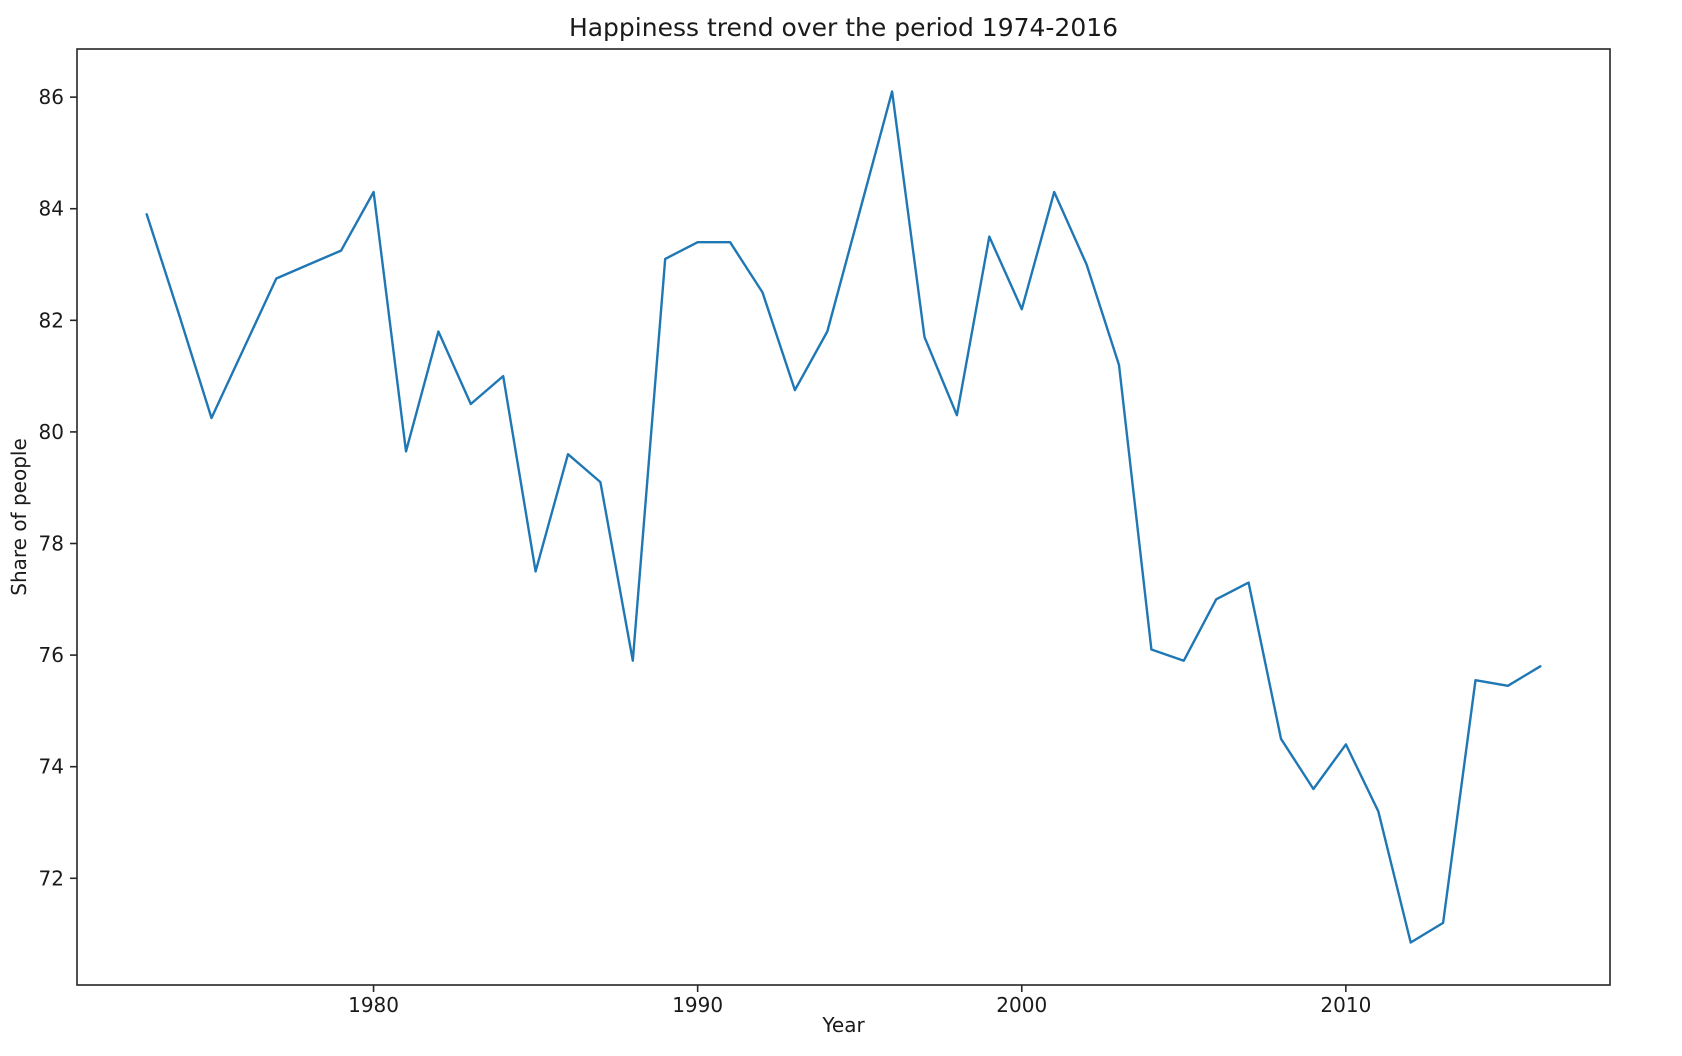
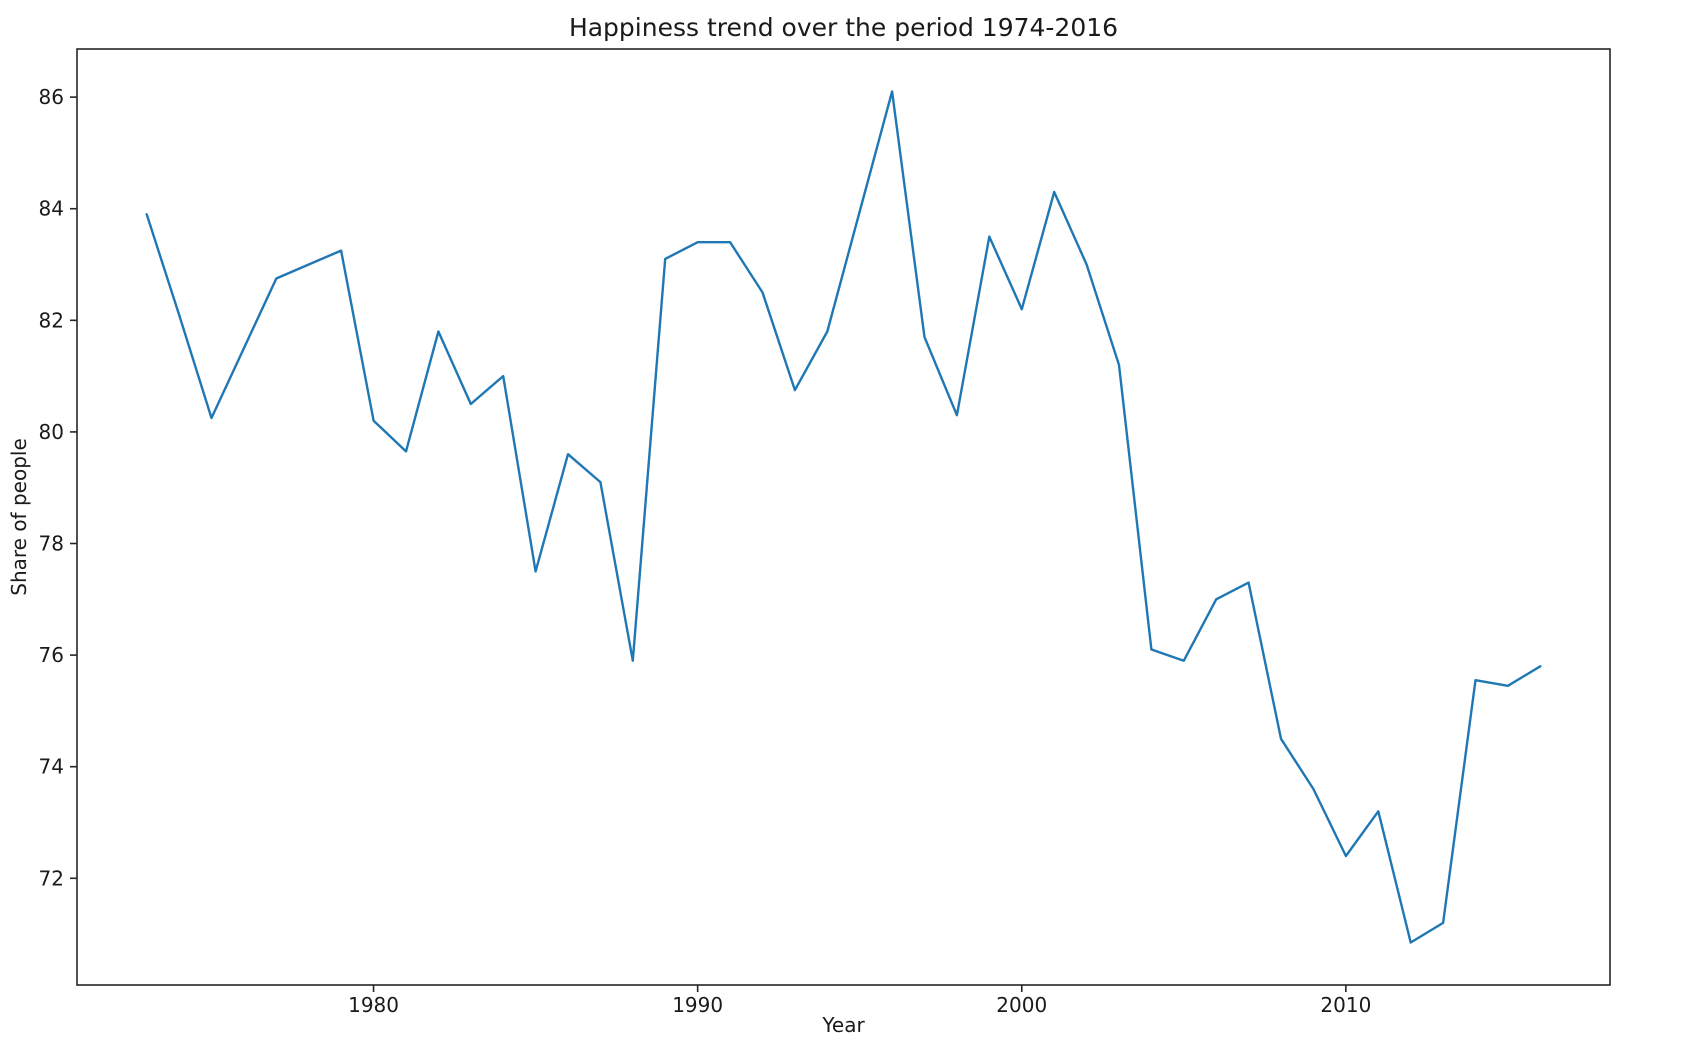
1980: 84.3 -> 80.2
2010: 74.4 -> 72.4
